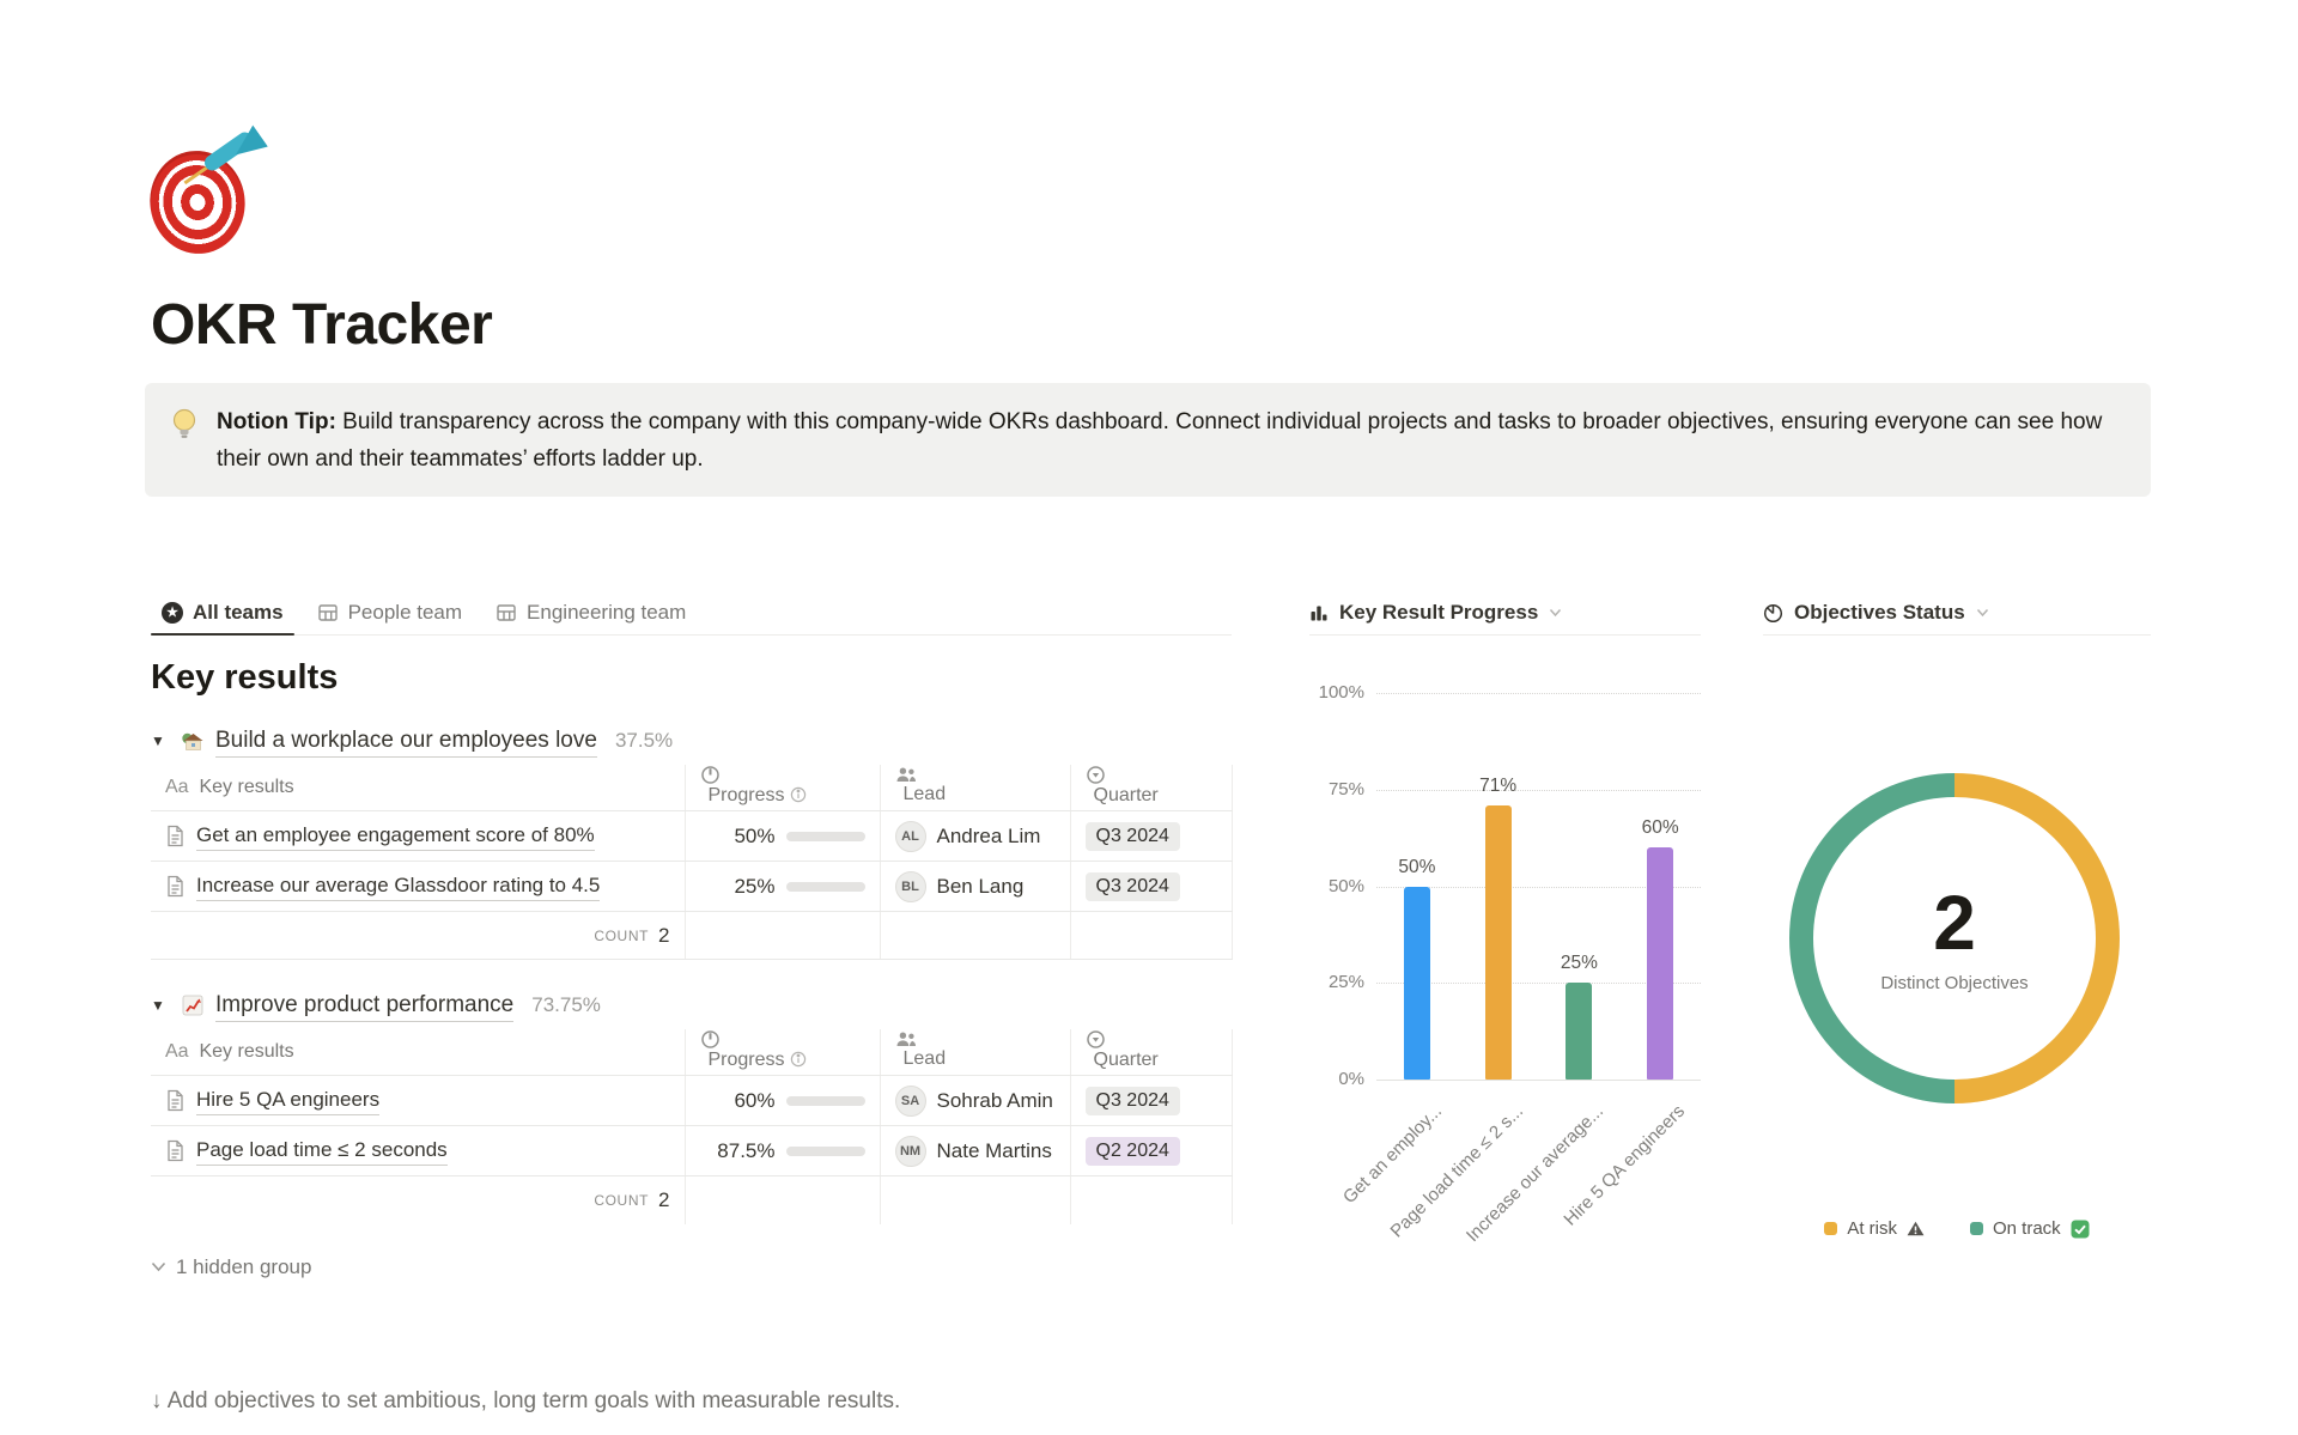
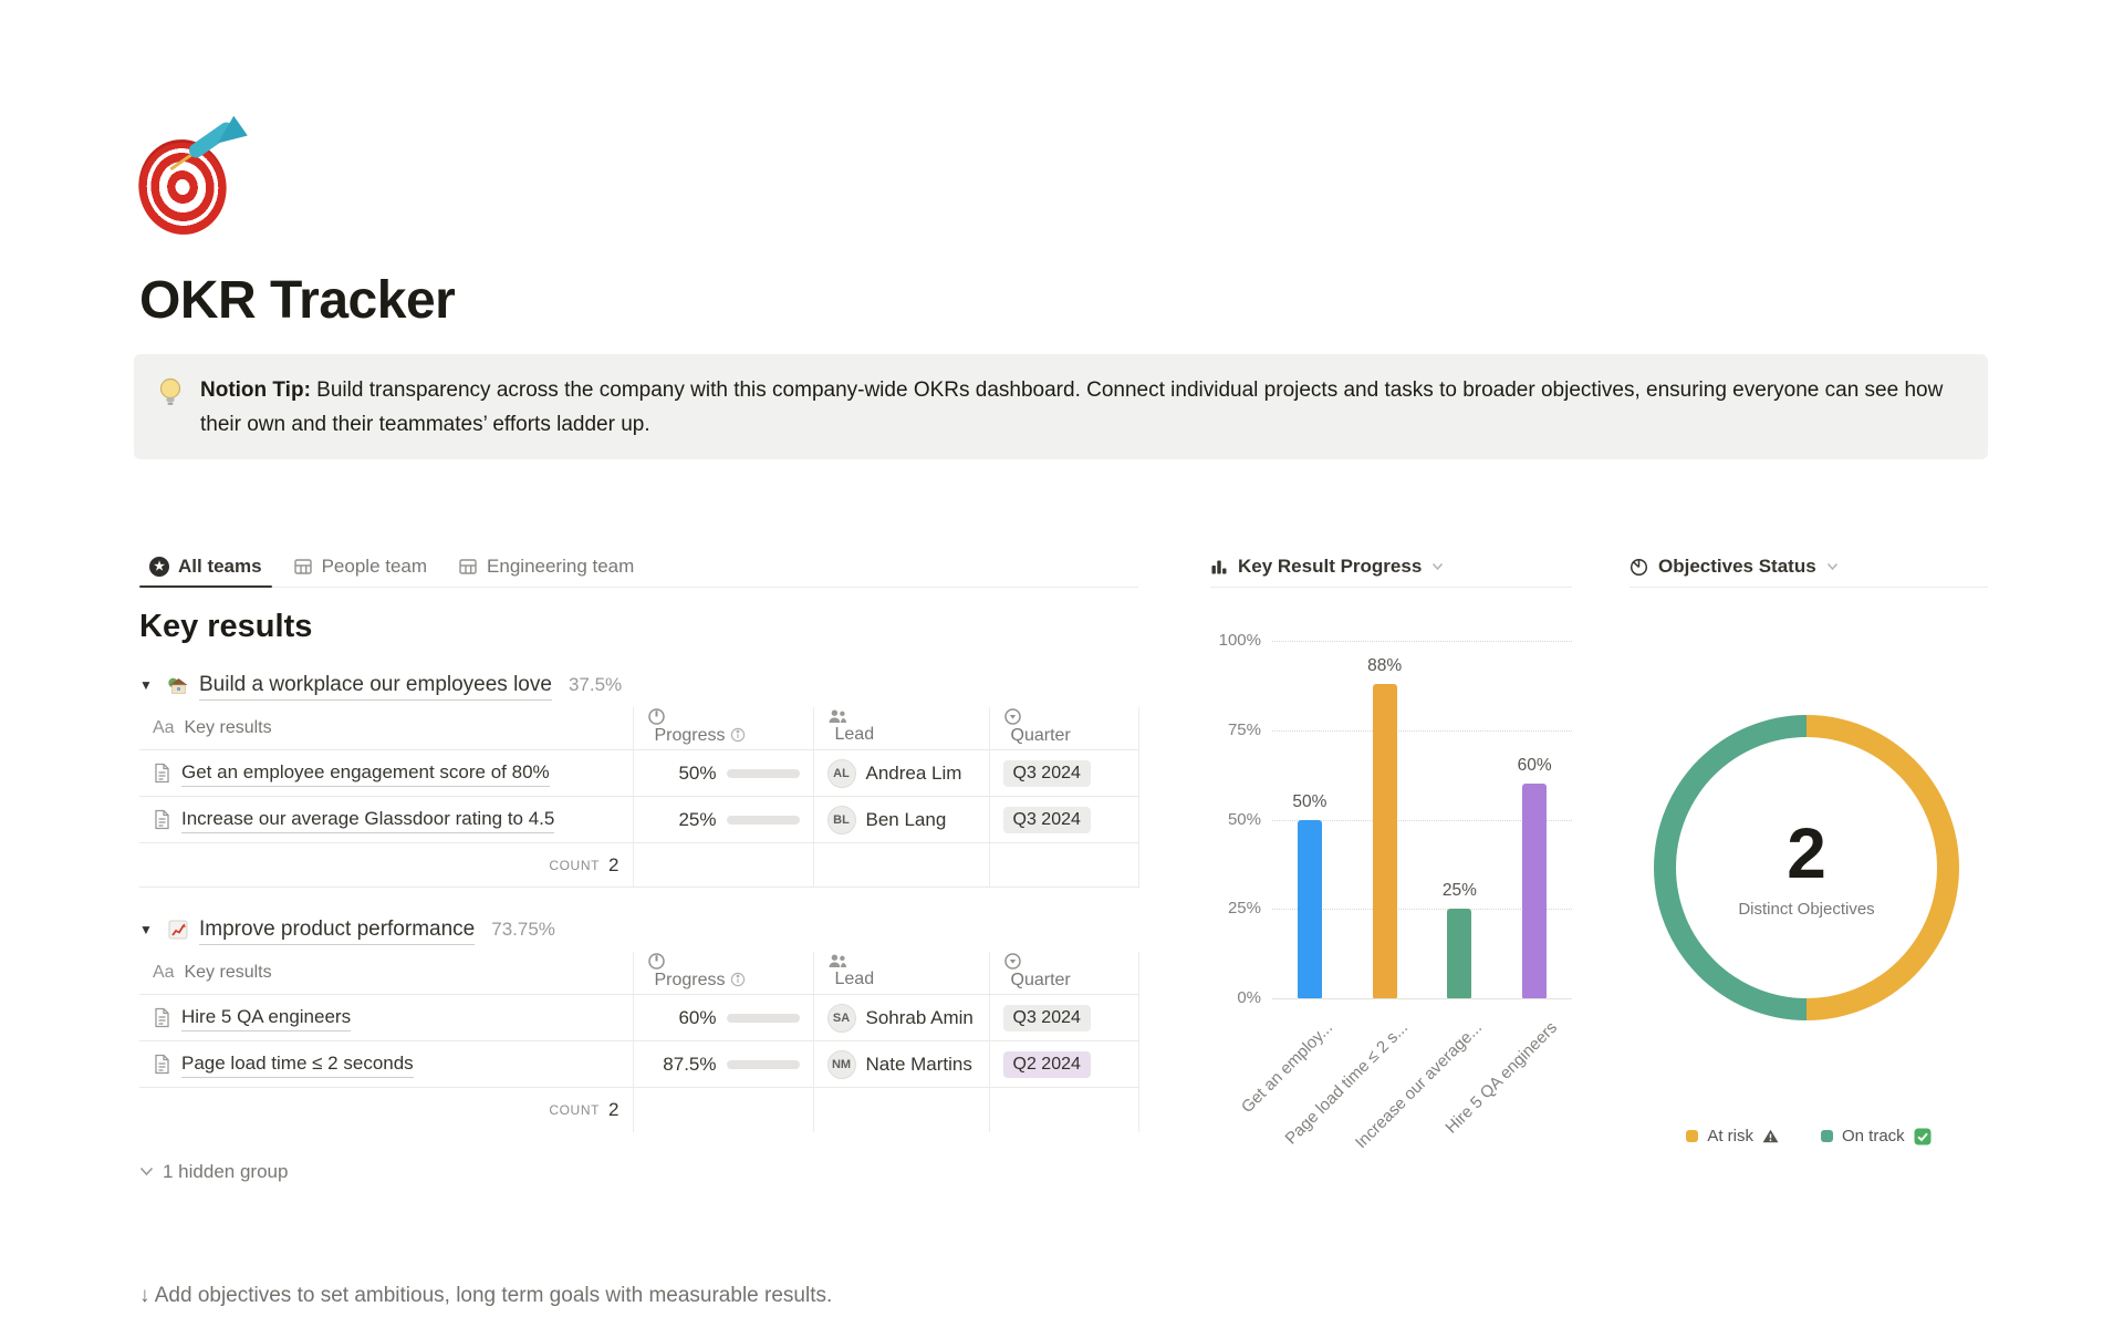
Key Result Progress/Page load time ≤ 2 s...: 71% -> 88%
